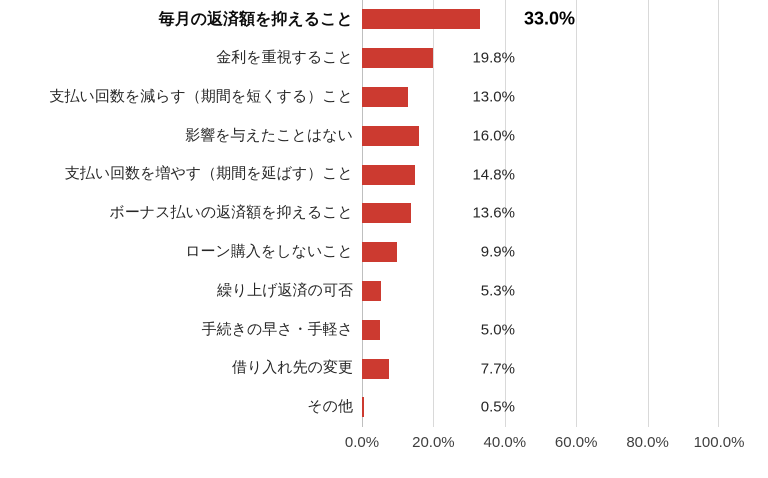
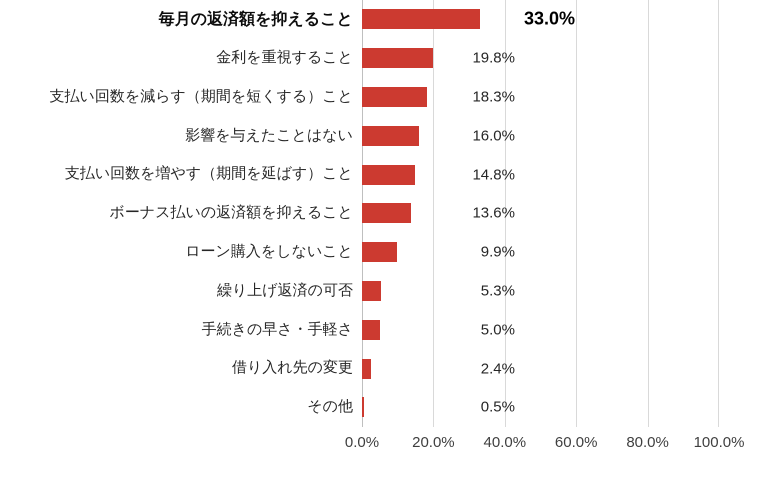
支払い回数を減らす（期間を短くする）こと: 13.0% -> 18.3%
借り入れ先の変更: 7.7% -> 2.4%
